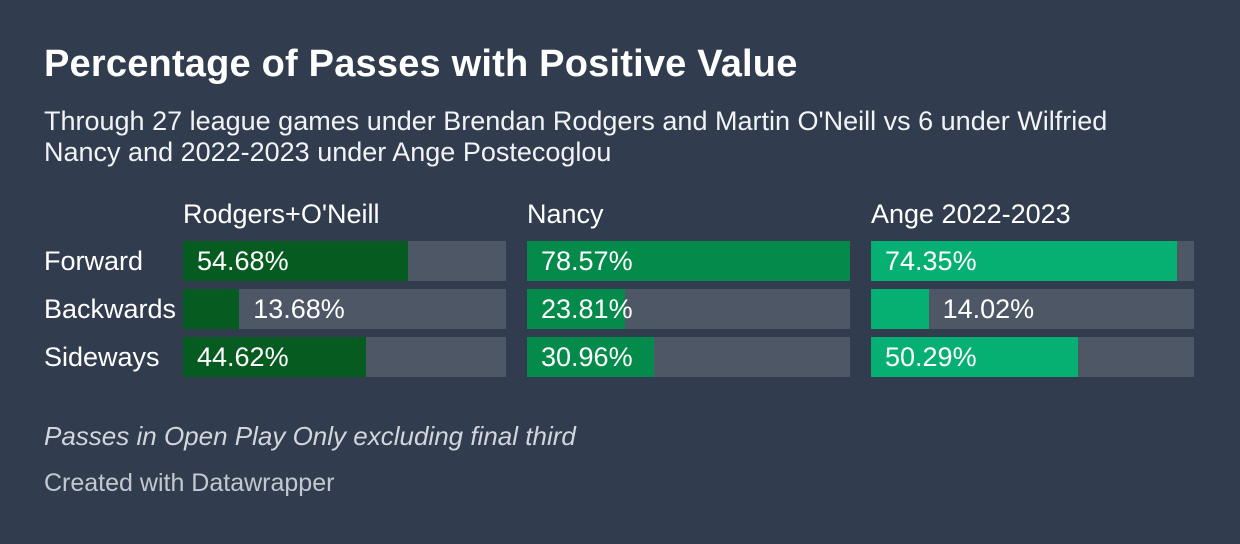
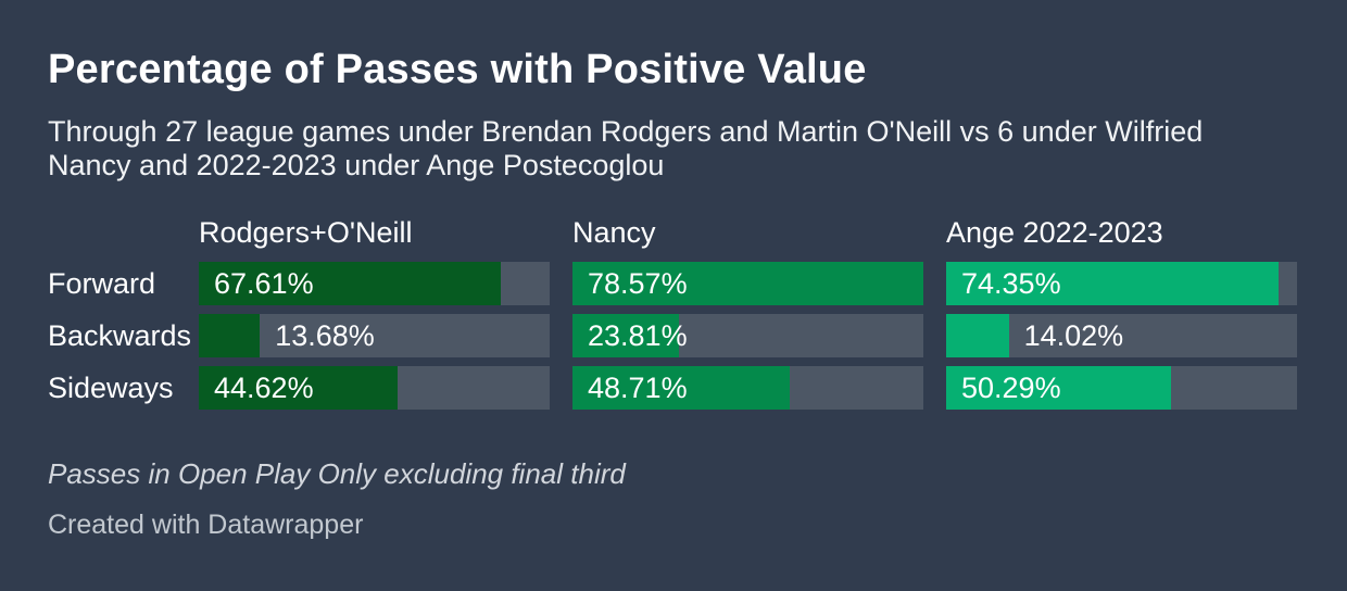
Rodgers+O'Neill/Forward: 54.68% -> 67.61%
Nancy/Sideways: 30.96% -> 48.71%
